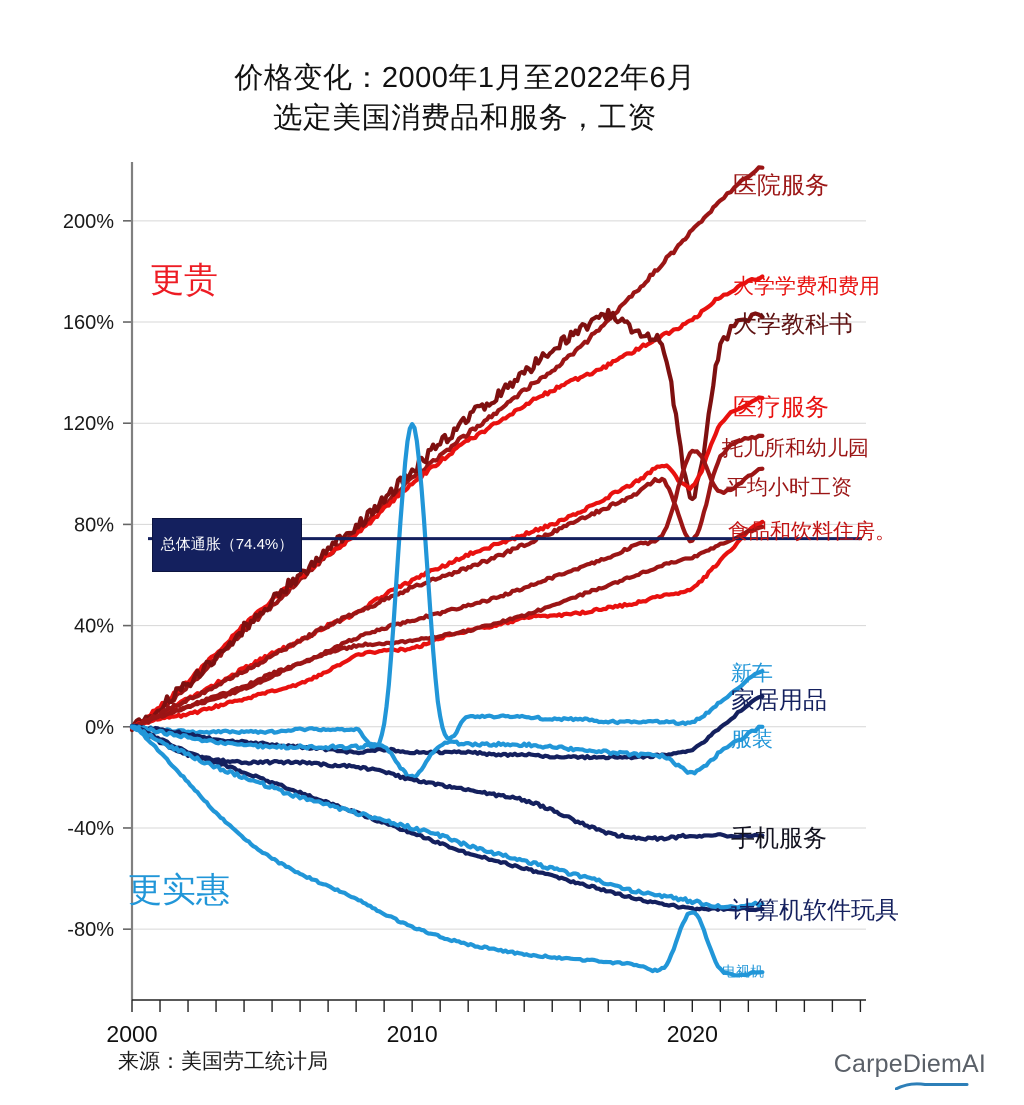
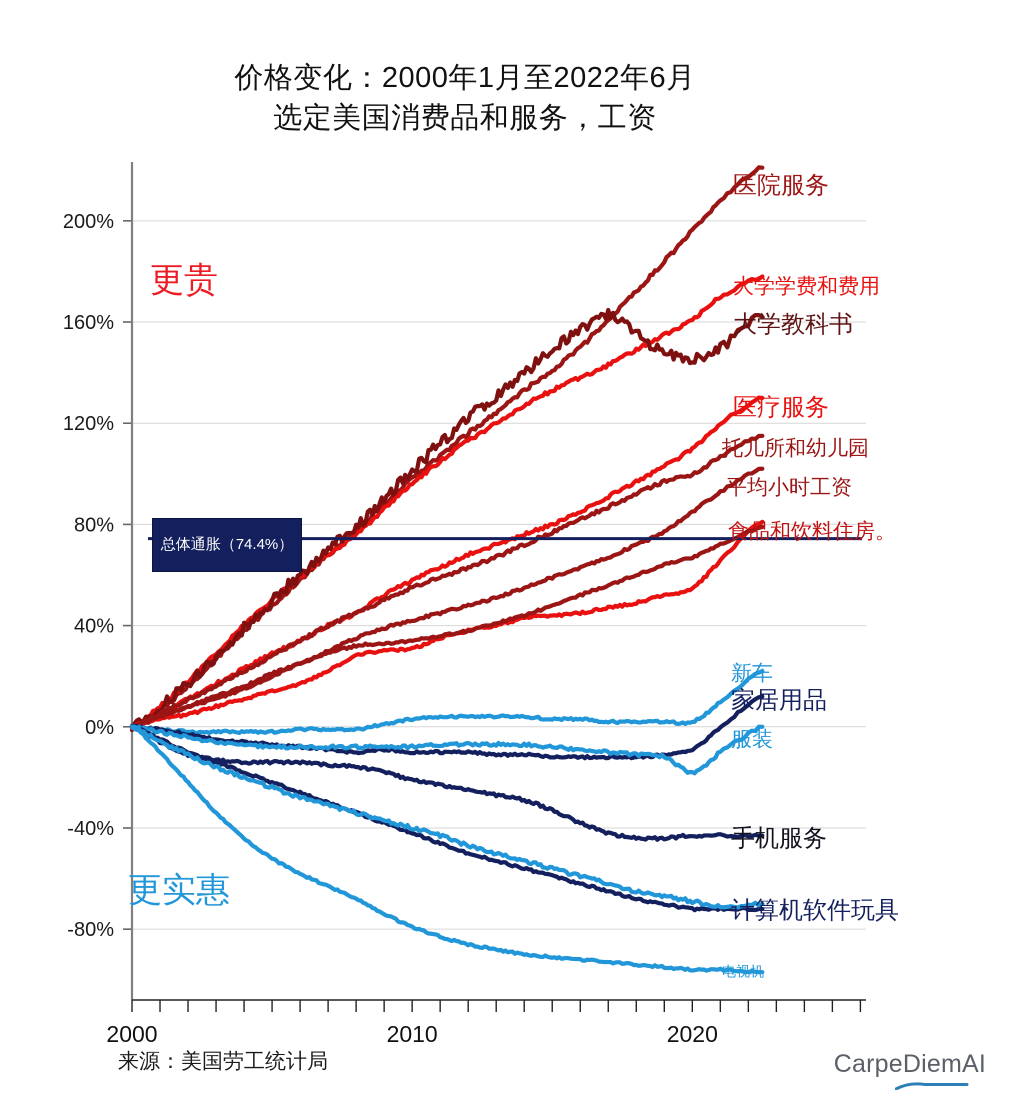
新车/2010: 120% -> 3%
服装/2010: -20% -> -8%
大学教科书/2020: 92% -> 146%
医疗服务/2020: 95% -> 110%
托儿所和幼儿园/2020: 74% -> 100%
平均小时工资/2020: 109% -> 85%
电视机/2020: -73% -> -96%
